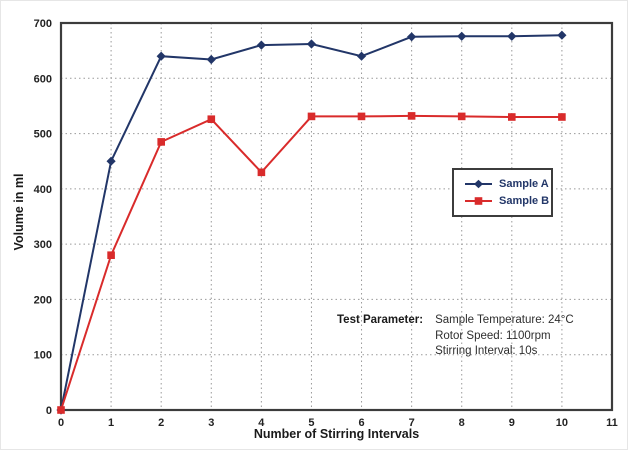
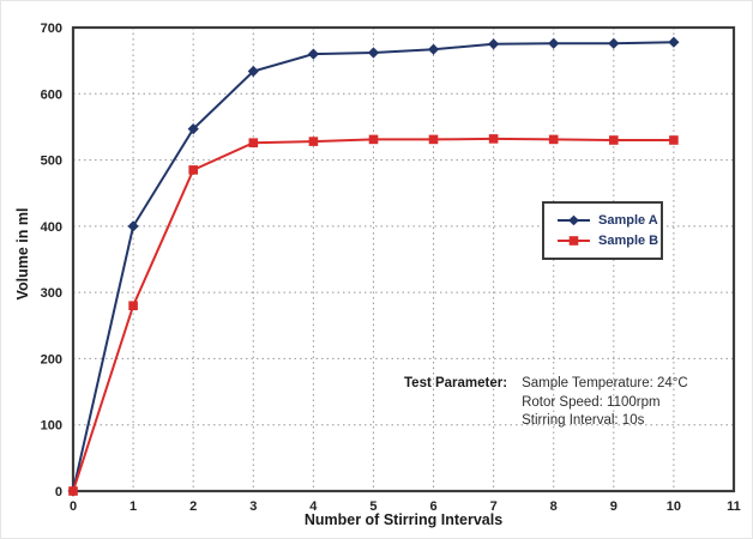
Sample A/1: 450 -> 400
Sample A/2: 640 -> 550
Sample B/4: 430 -> 530
Sample A/6: 640 -> 670
